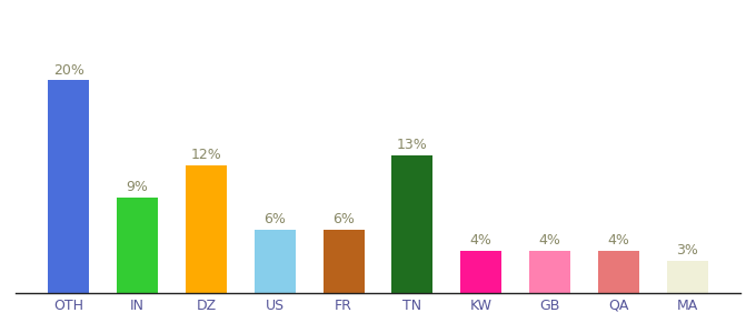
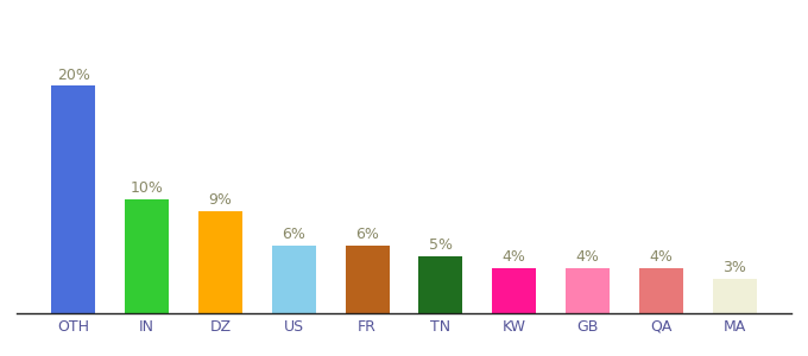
IN: 9% -> 10%
DZ: 12% -> 9%
TN: 13% -> 5%
